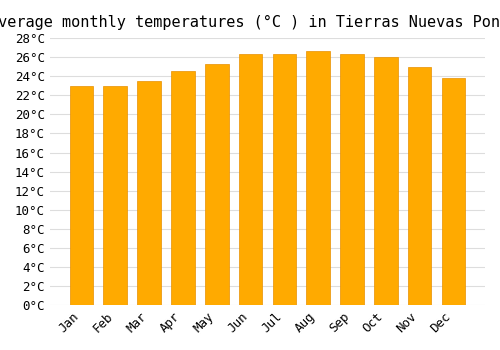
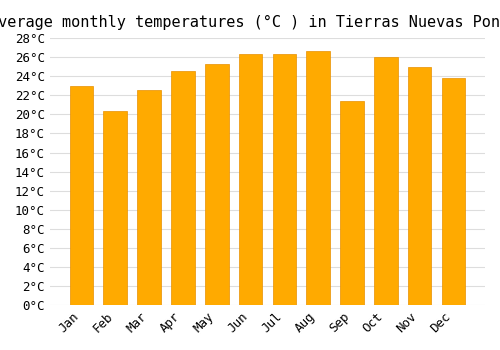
Feb: 23.0°C -> 20.4°C
Mar: 23.5°C -> 22.6°C
Sep: 26.3°C -> 21.4°C
